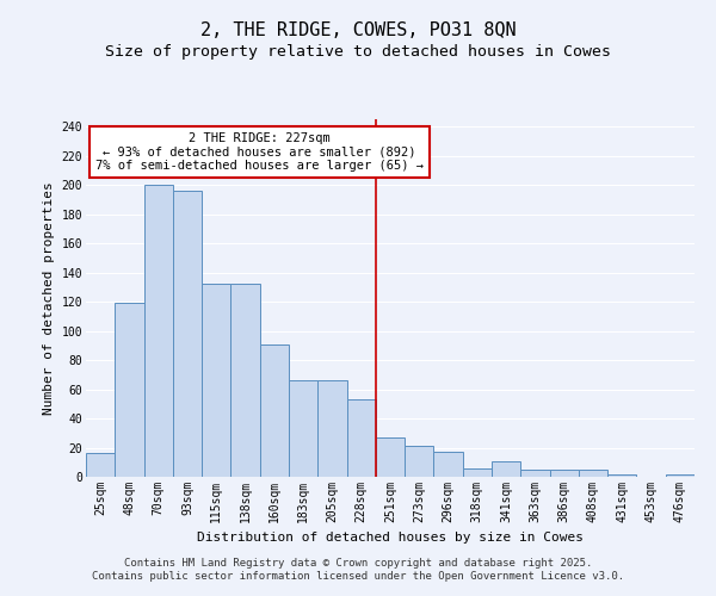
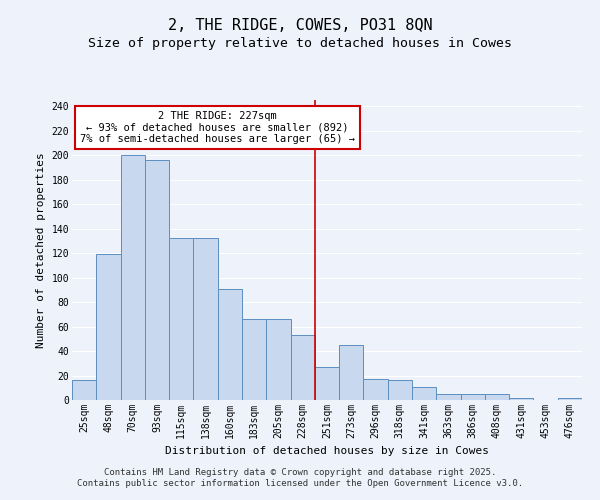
273sqm: 21 -> 45
318sqm: 6 -> 16
